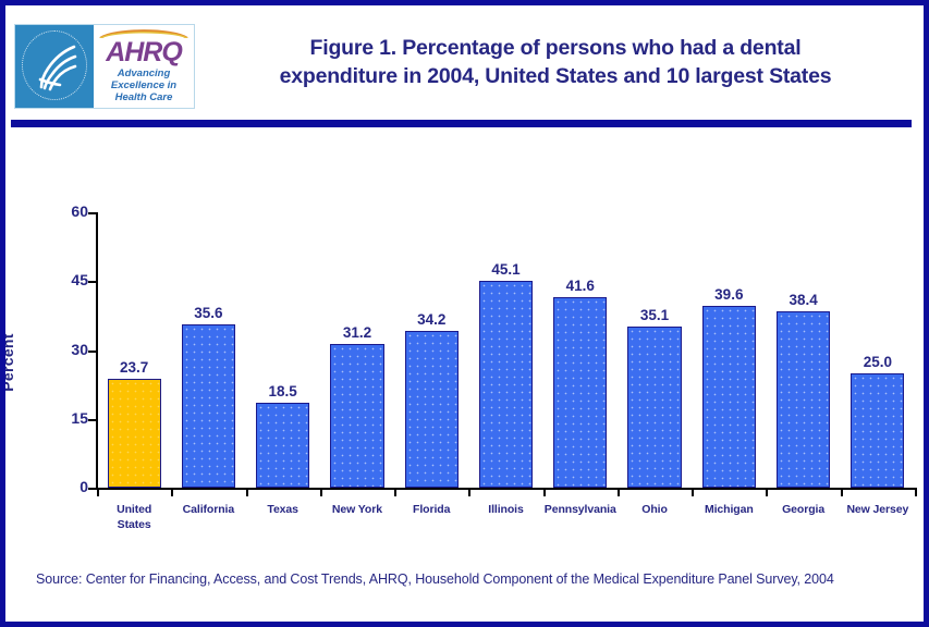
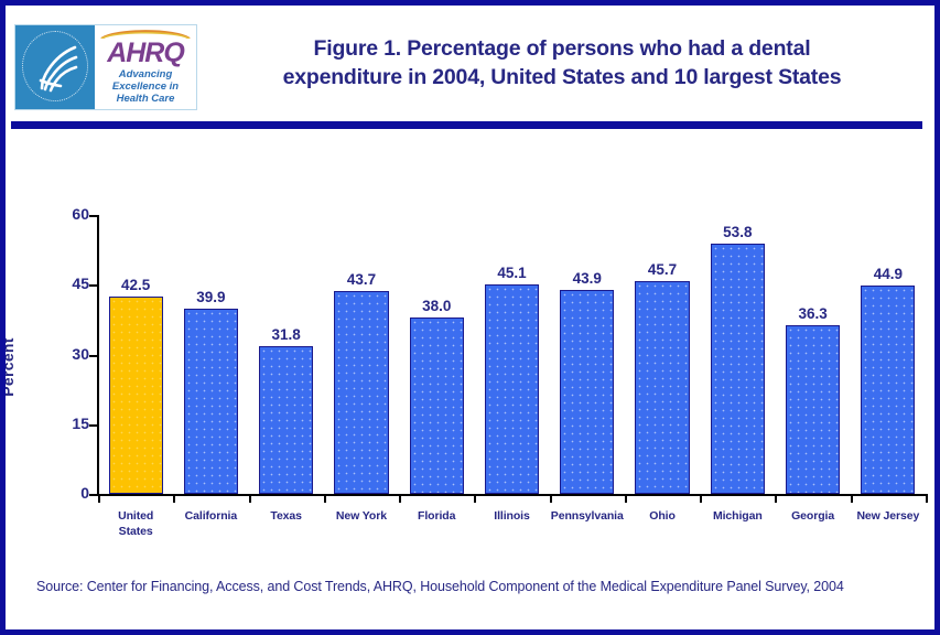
United States: 23.7 -> 42.5
California: 35.6 -> 39.9
Texas: 18.5 -> 31.8
New York: 31.2 -> 43.7
Florida: 34.2 -> 38.0
Pennsylvania: 41.6 -> 43.9
Ohio: 35.1 -> 45.7
Michigan: 39.6 -> 53.8
Georgia: 38.4 -> 36.3
New Jersey: 25.0 -> 44.9
